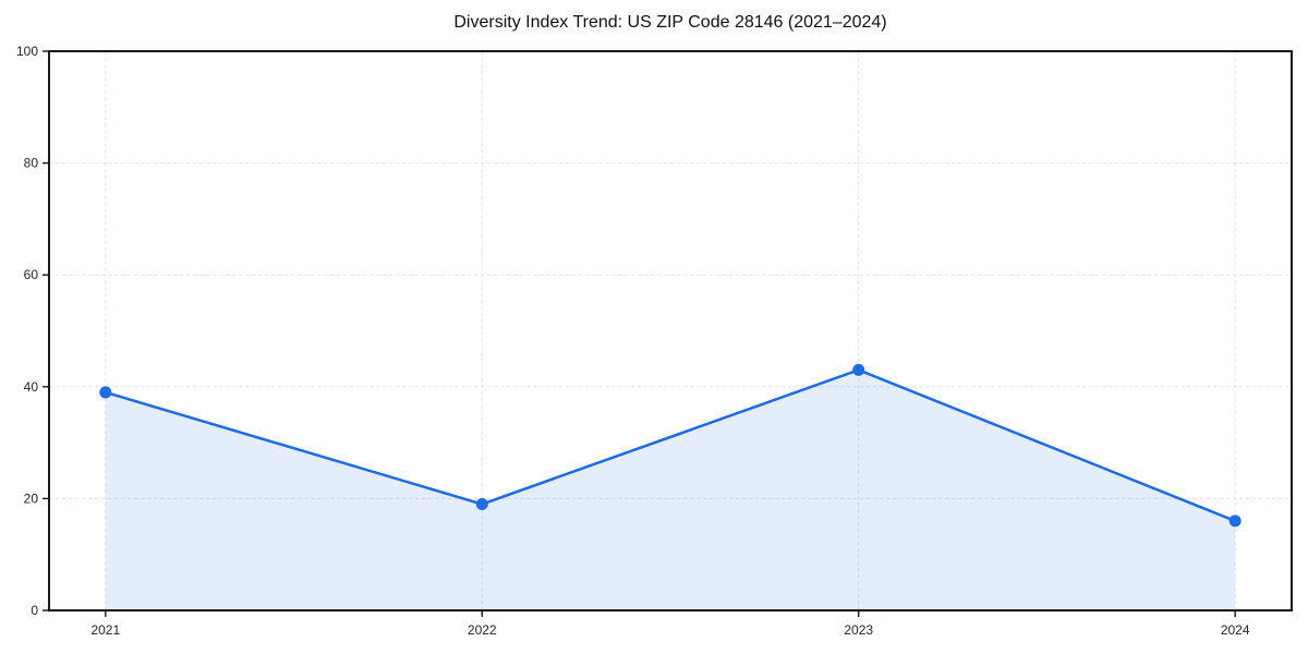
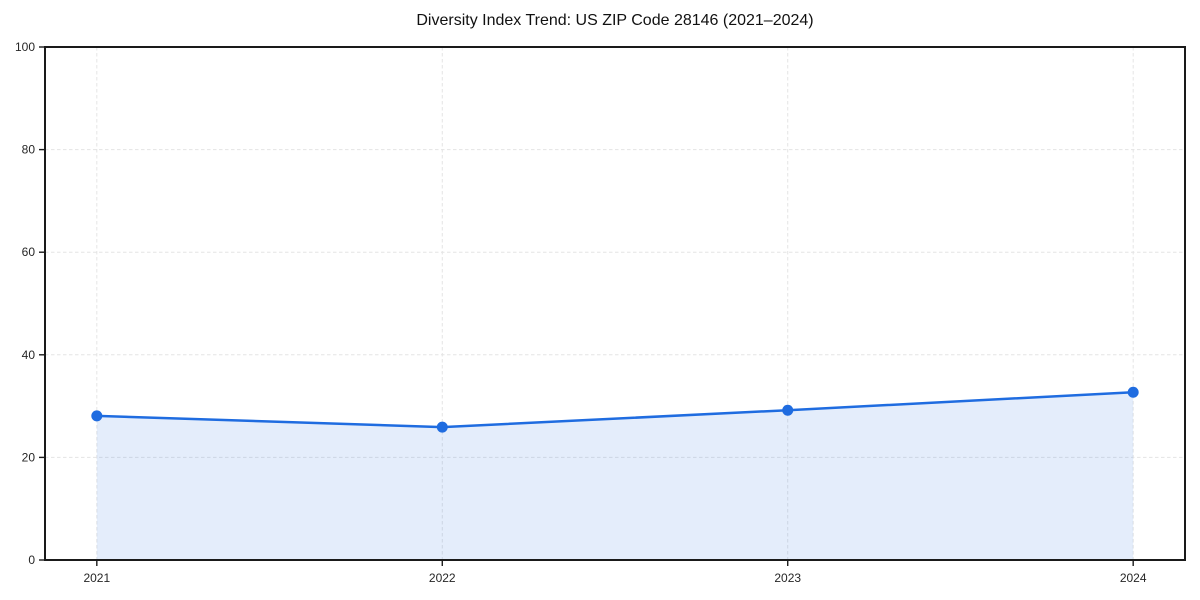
2021: 39 -> 28
2022: 19 -> 26
2023: 43 -> 29
2024: 16 -> 33
